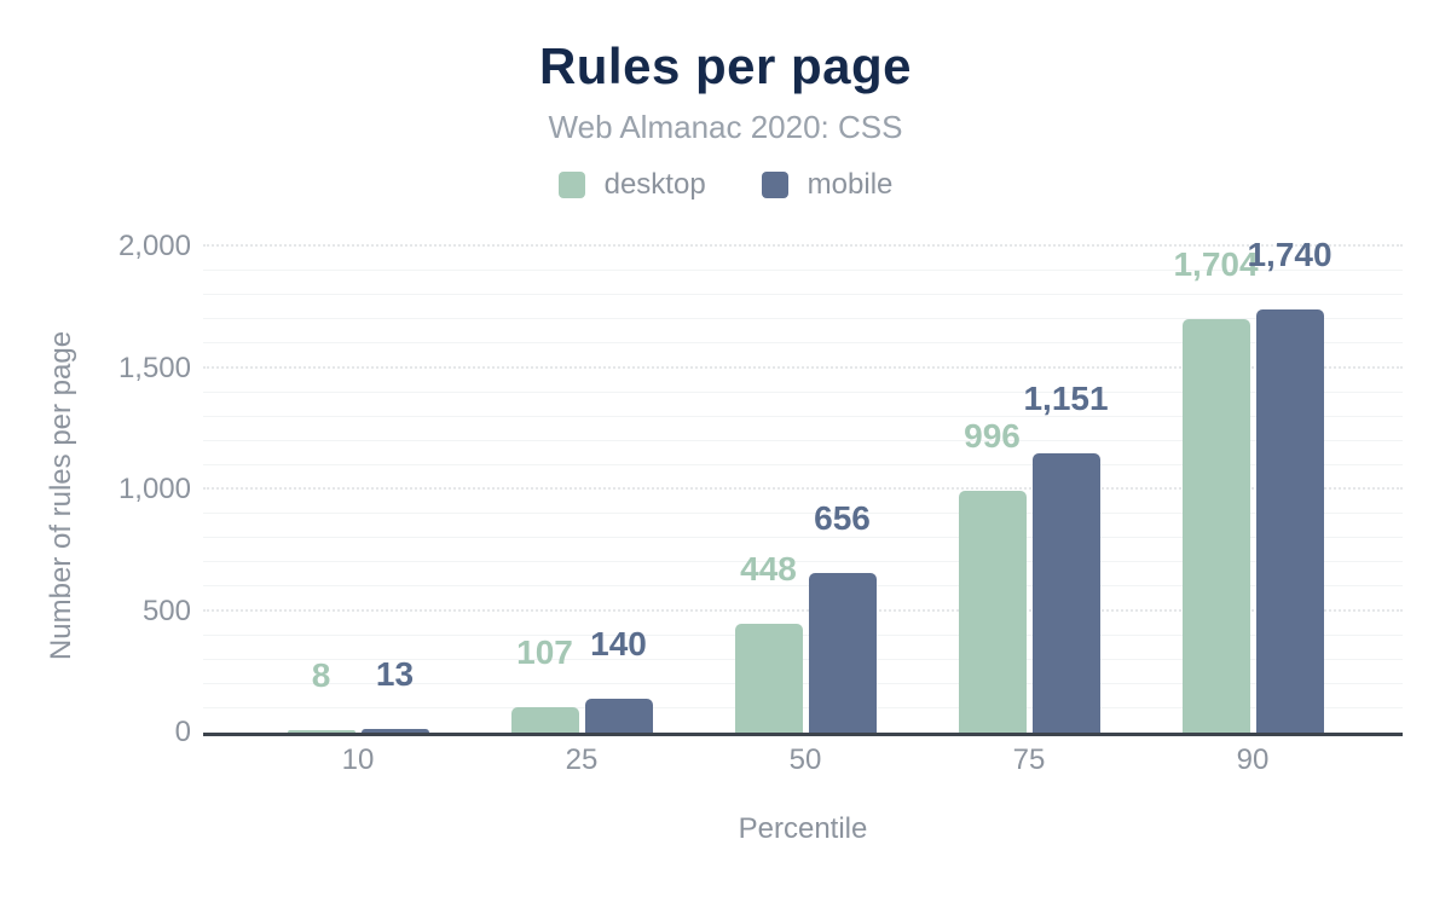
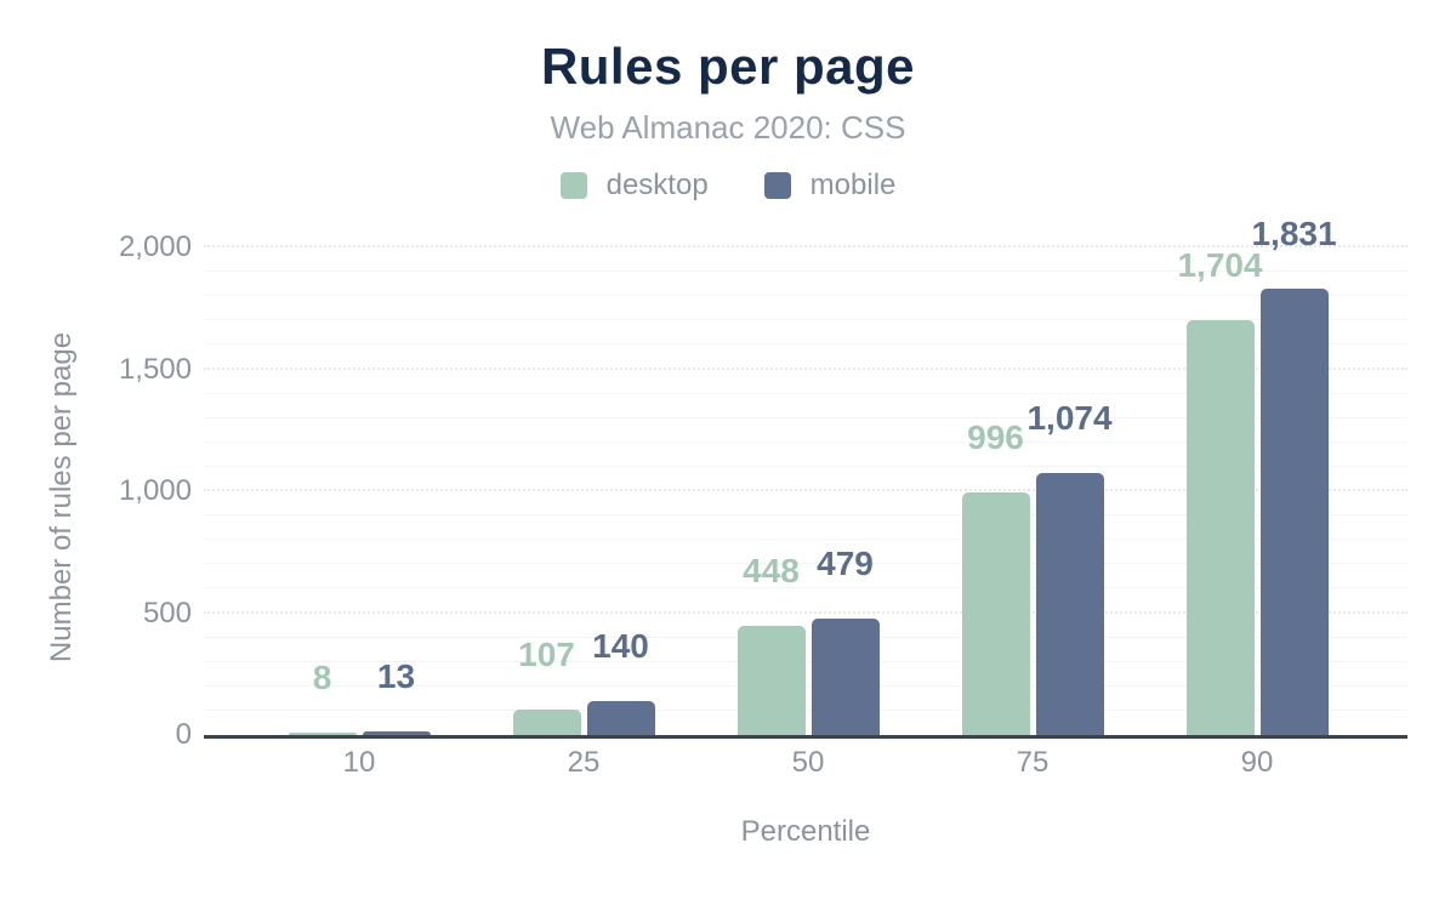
mobile/50: 656 -> 479
mobile/75: 1,151 -> 1,074
mobile/90: 1,740 -> 1,831
